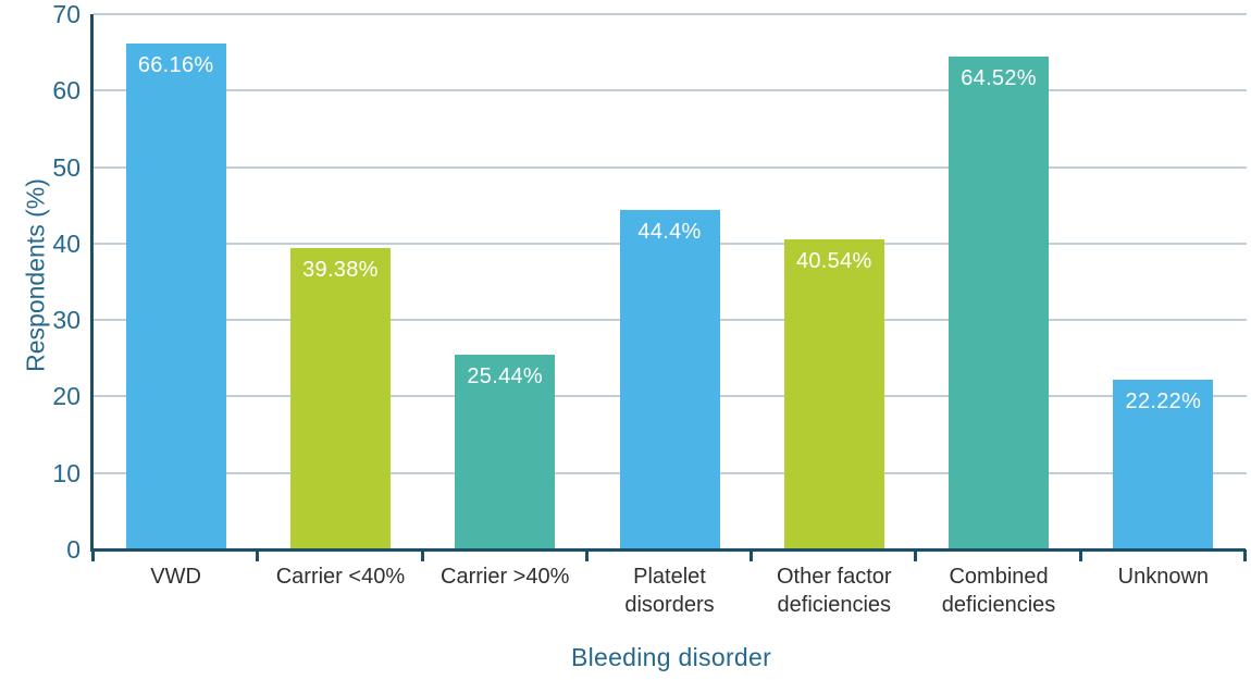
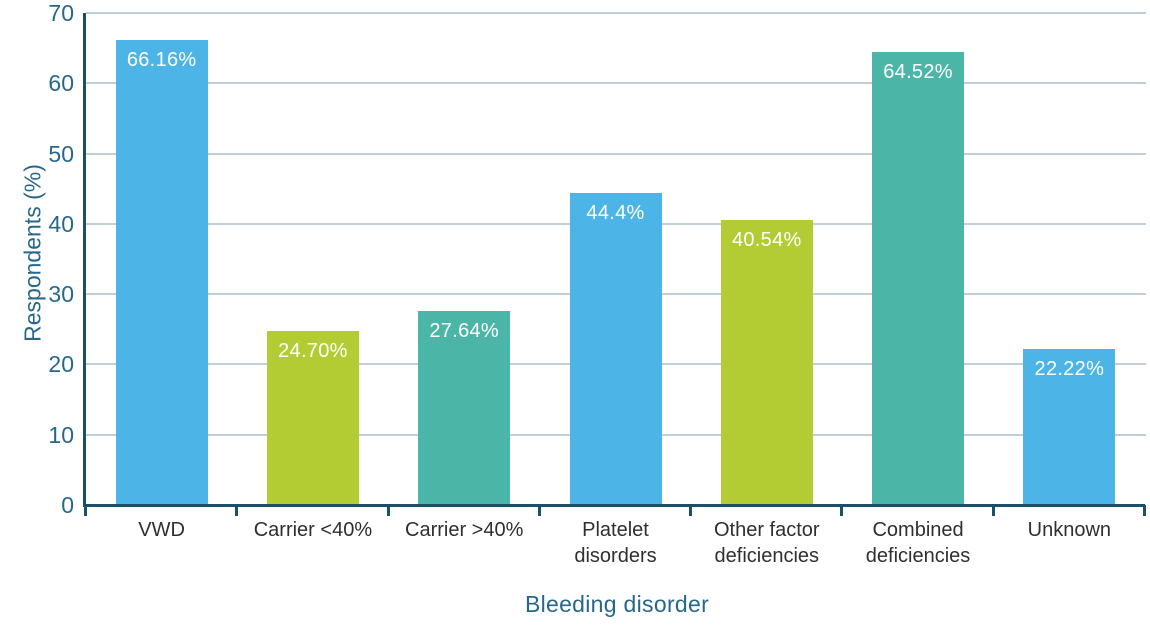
Carrier <40%: 39.38% -> 24.70%
Carrier >40%: 25.44% -> 27.64%
